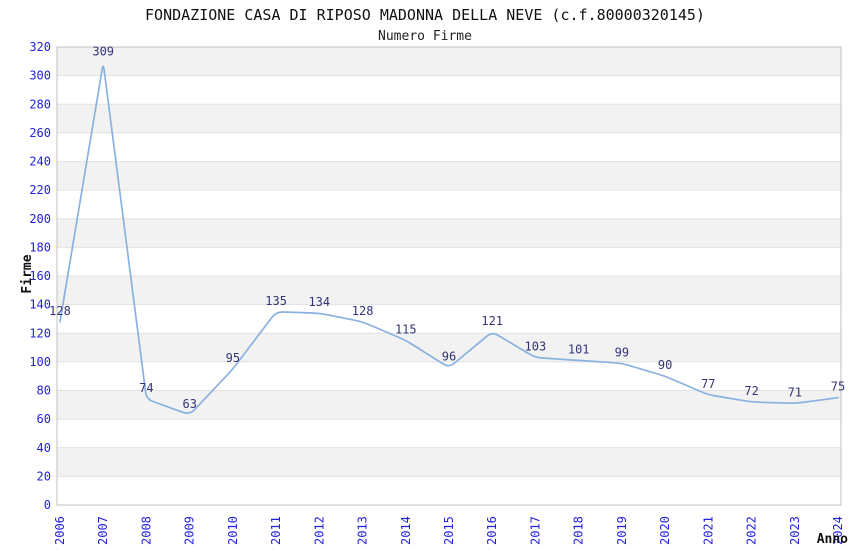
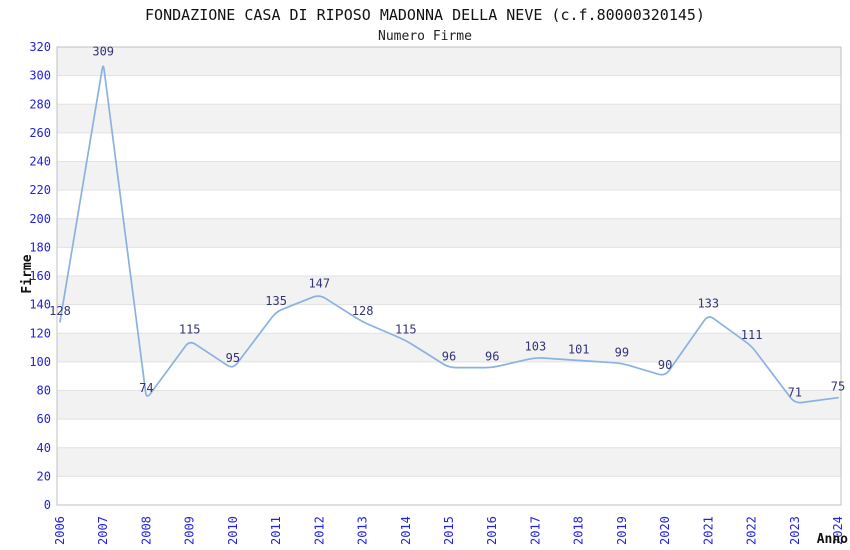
2009: 63 -> 115
2012: 134 -> 147
2016: 121 -> 96
2021: 77 -> 133
2022: 72 -> 111
